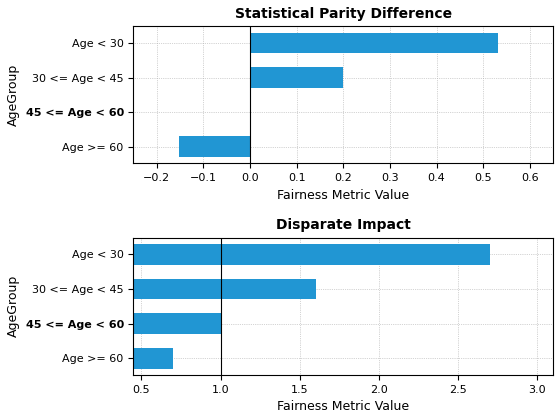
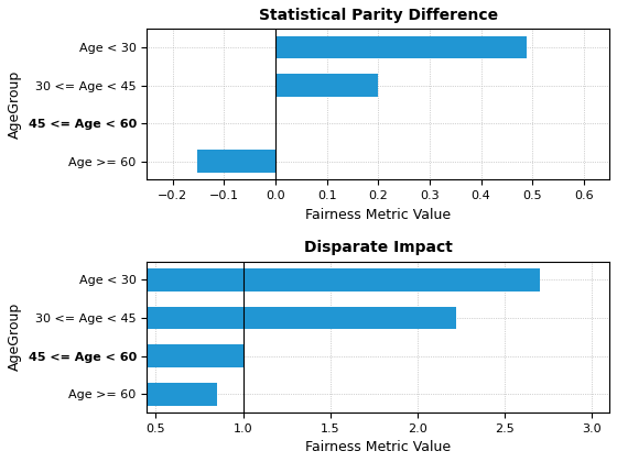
Statistical Parity Difference/Age < 30: 0.531 -> 0.490
Disparate Impact/30 <= Age < 45: 1.60 -> 2.22
Disparate Impact/Age >= 60: 0.70 -> 0.85
